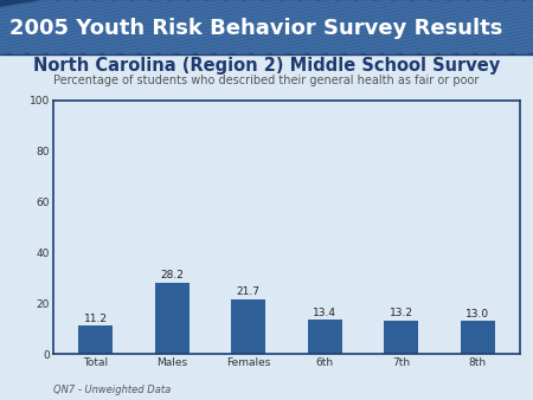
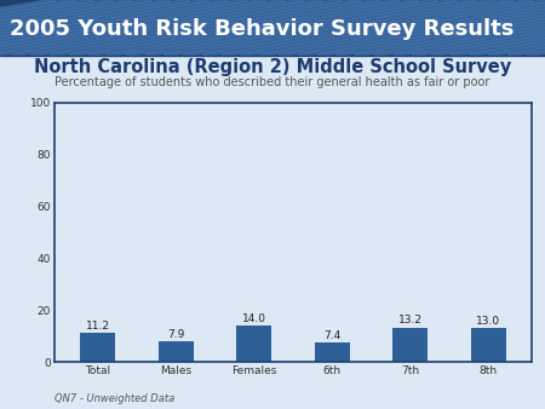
Males: 28.2 -> 7.9
Females: 21.7 -> 14.0
6th: 13.4 -> 7.4
